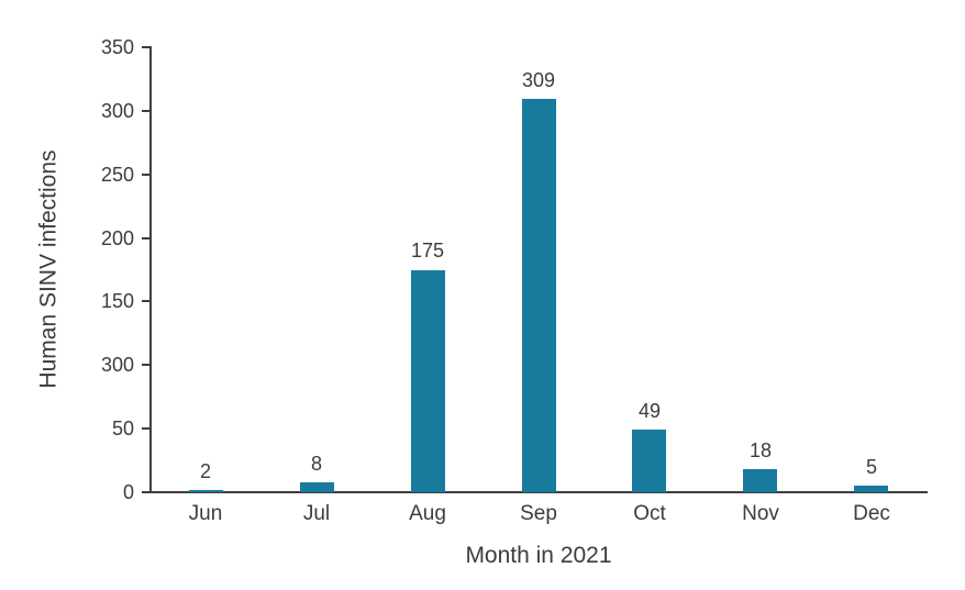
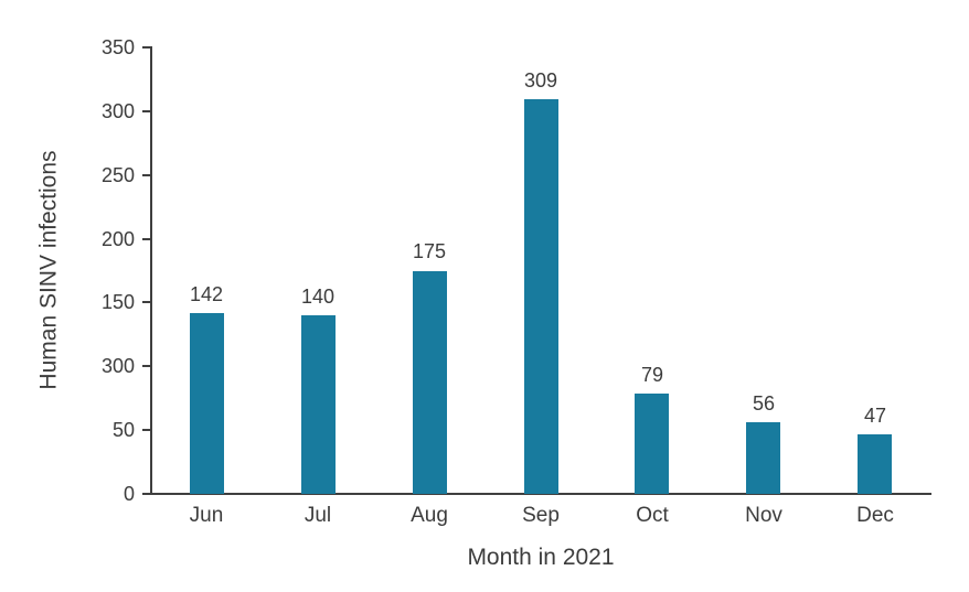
Jun: 2 -> 142
Jul: 8 -> 140
Oct: 49 -> 79
Nov: 18 -> 56
Dec: 5 -> 47
